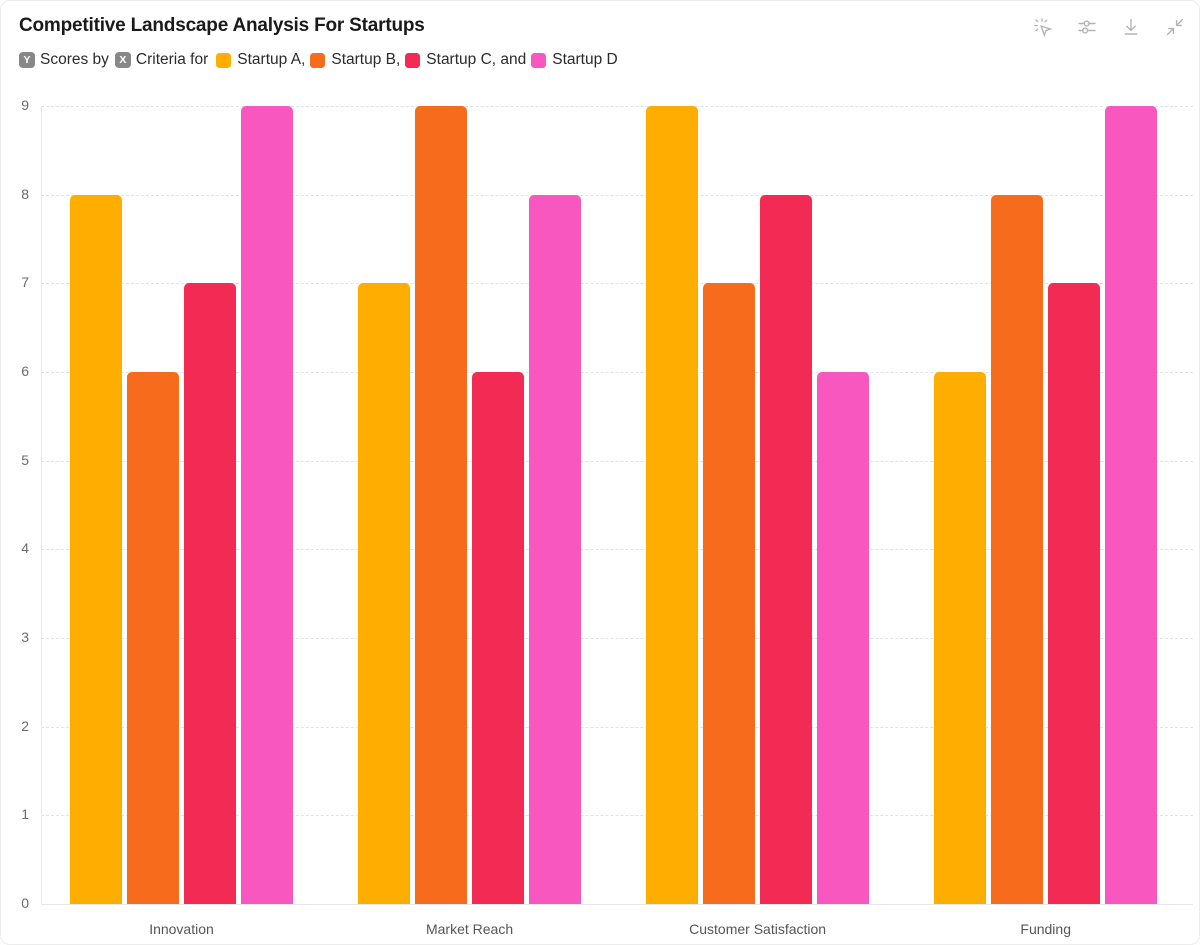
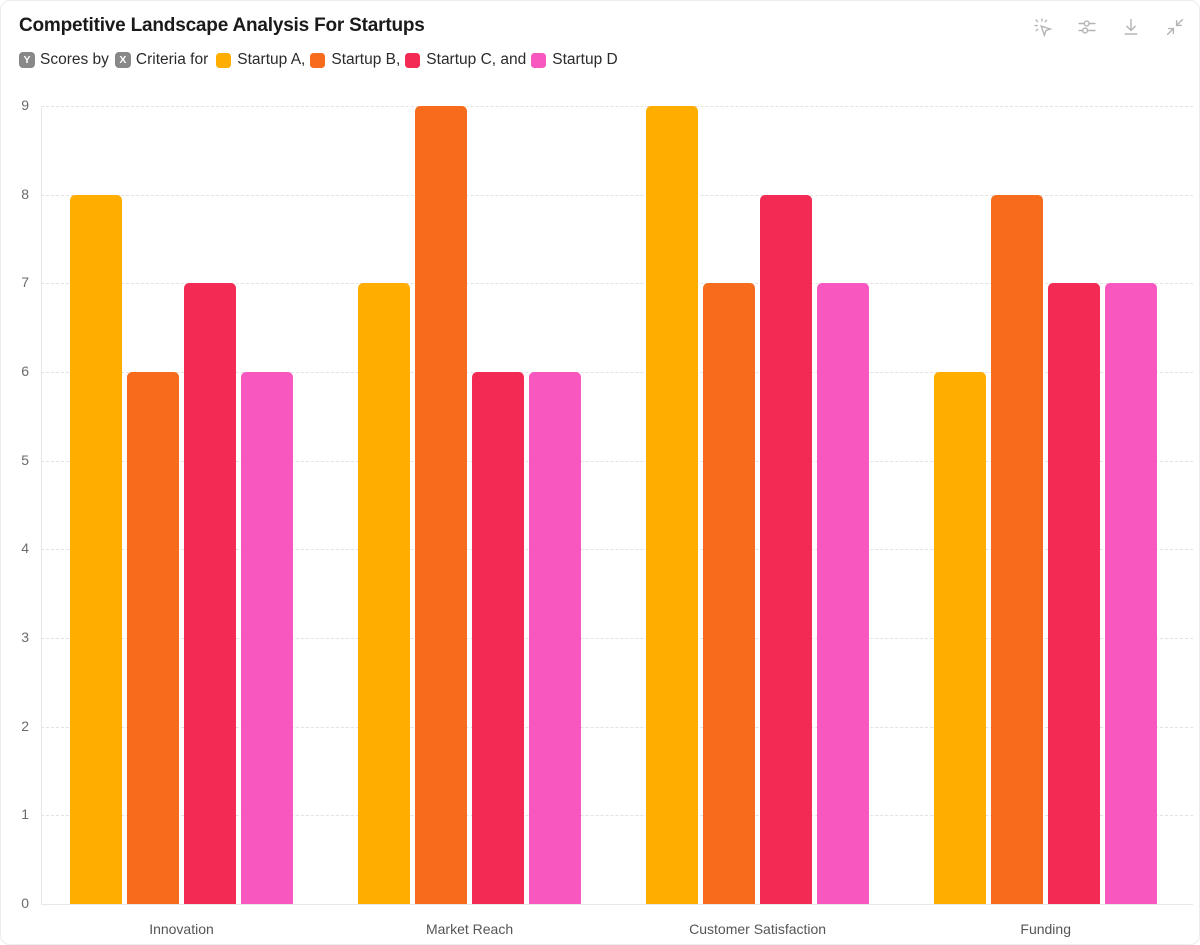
Startup D/Innovation: 9 -> 6
Startup D/Market Reach: 8 -> 6
Startup D/Customer Satisfaction: 6 -> 7
Startup D/Funding: 9 -> 7
